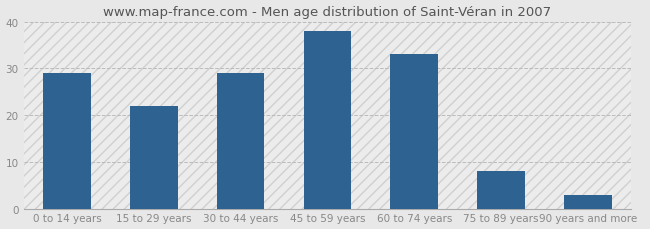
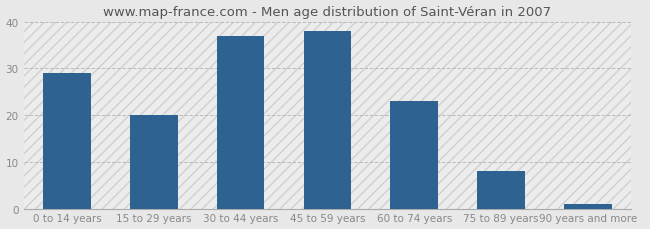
15 to 29 years: 22 -> 20
30 to 44 years: 29 -> 37
60 to 74 years: 33 -> 23
90 years and more: 3 -> 1
